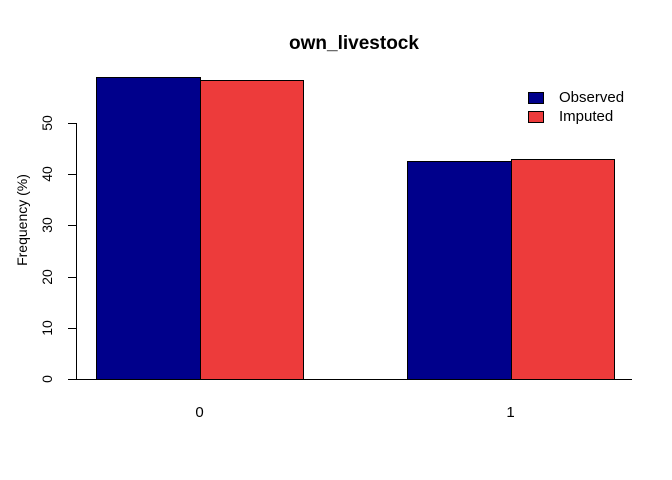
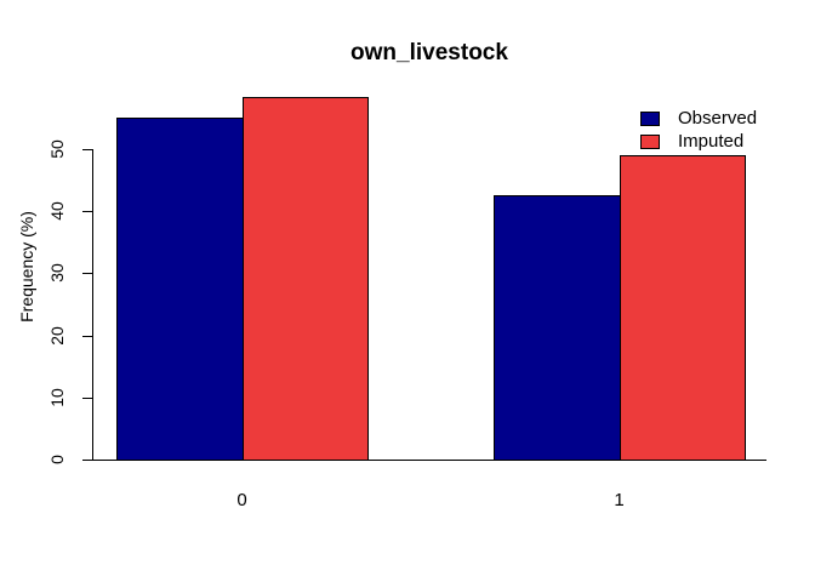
Observed/0: 59 -> 55
Imputed/1: 43 -> 49
